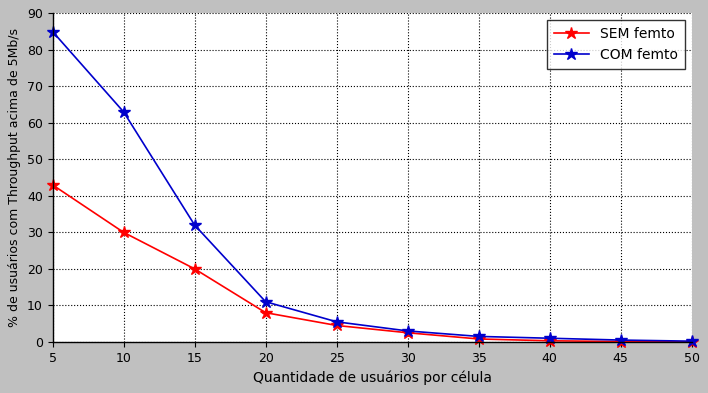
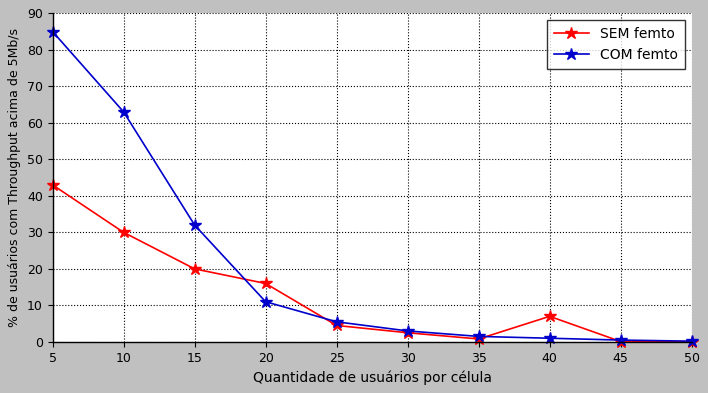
SEM femto/20: 8.0 -> 16.0
SEM femto/40: 0.3 -> 7.0
